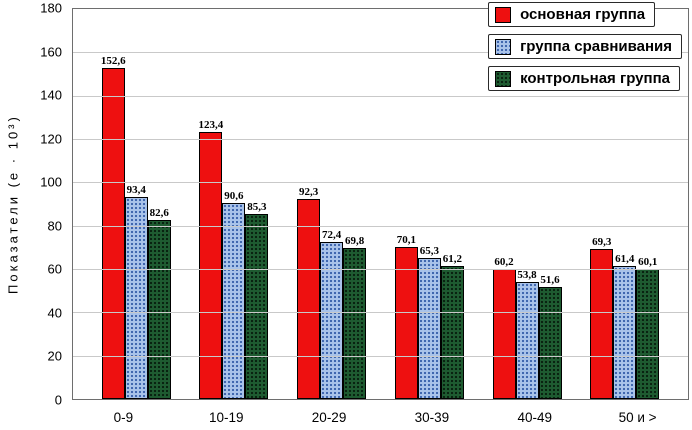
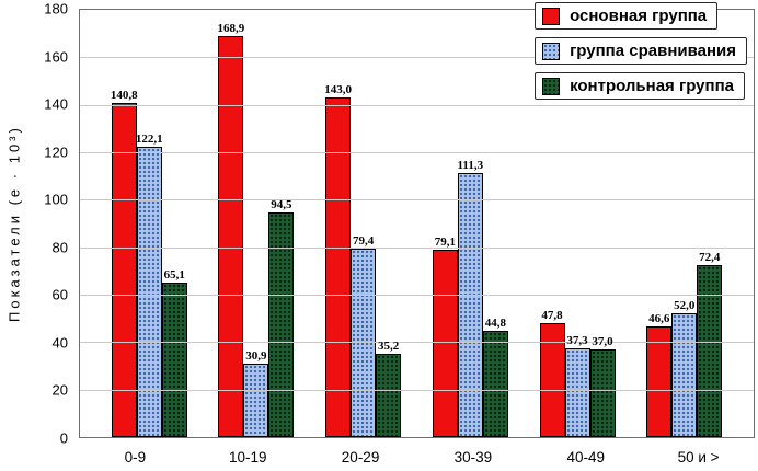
основная группа/0-9: 152,6 -> 140,8
группа сравнивания/0-9: 93,4 -> 122,1
контрольная группа/0-9: 82,6 -> 65,1
основная группа/10-19: 123,4 -> 168,9
группа сравнивания/10-19: 90,6 -> 30,9
контрольная группа/10-19: 85,3 -> 94,5
основная группа/20-29: 92,3 -> 143,0
группа сравнивания/20-29: 72,4 -> 79,4
контрольная группа/20-29: 69,8 -> 35,2
основная группа/30-39: 70,1 -> 79,1
группа сравнивания/30-39: 65,3 -> 111,3
контрольная группа/30-39: 61,2 -> 44,8
основная группа/40-49: 60,2 -> 47,8
группа сравнивания/40-49: 53,8 -> 37,3
контрольная группа/40-49: 51,6 -> 37,0
основная группа/50 и >: 69,3 -> 46,6
группа сравнивания/50 и >: 61,4 -> 52,0
контрольная группа/50 и >: 60,1 -> 72,4
